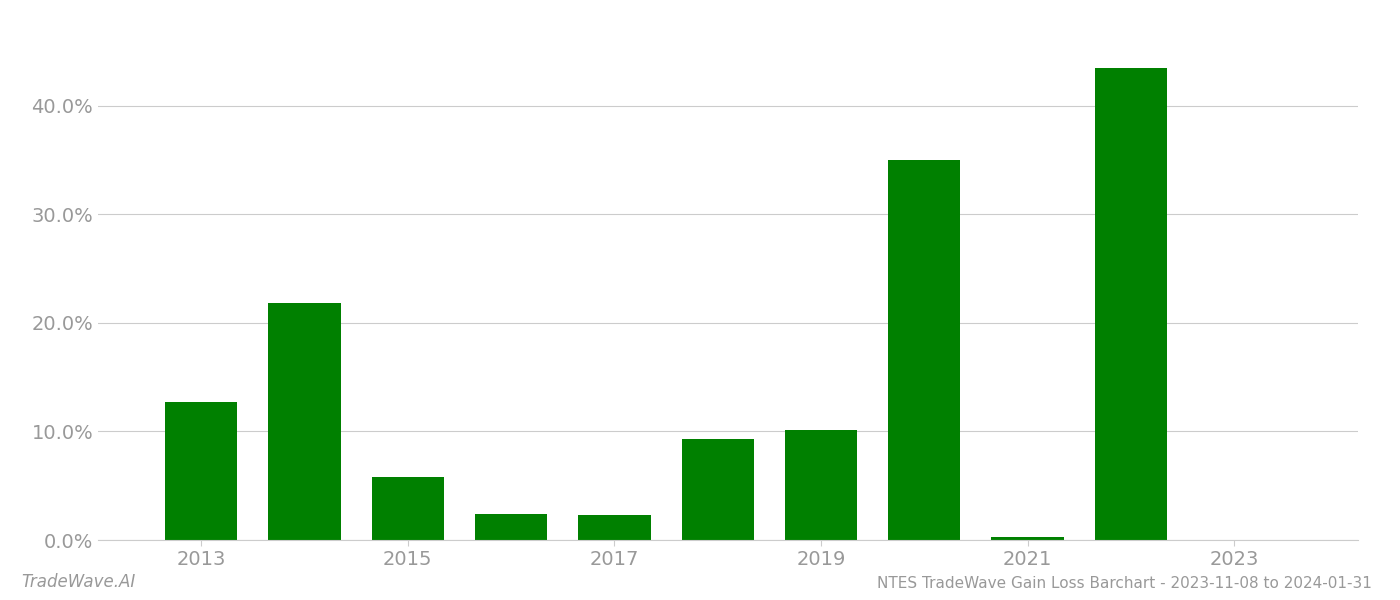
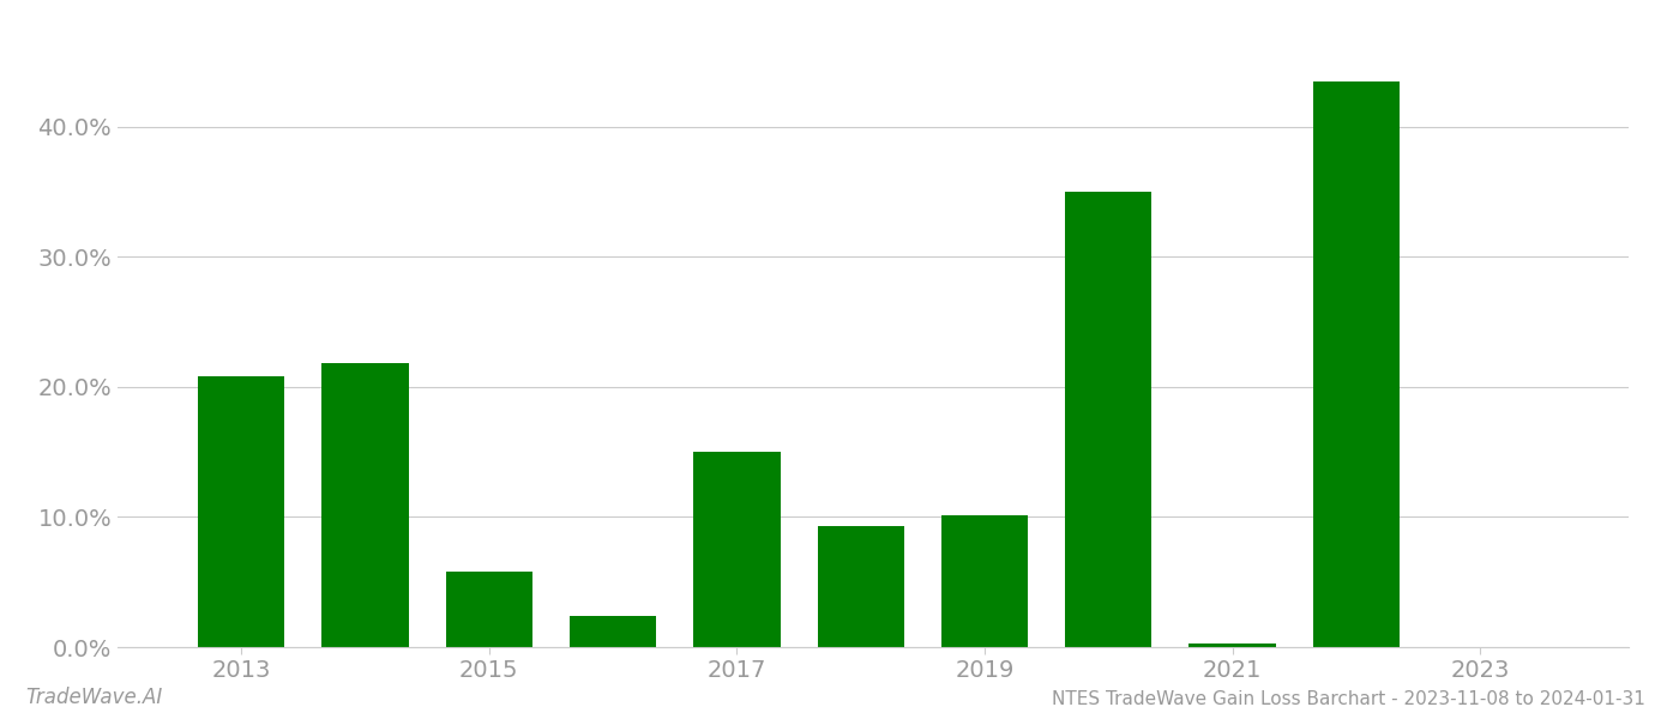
2013: 12.7% -> 20.8%
2017: 2.3% -> 15.0%
